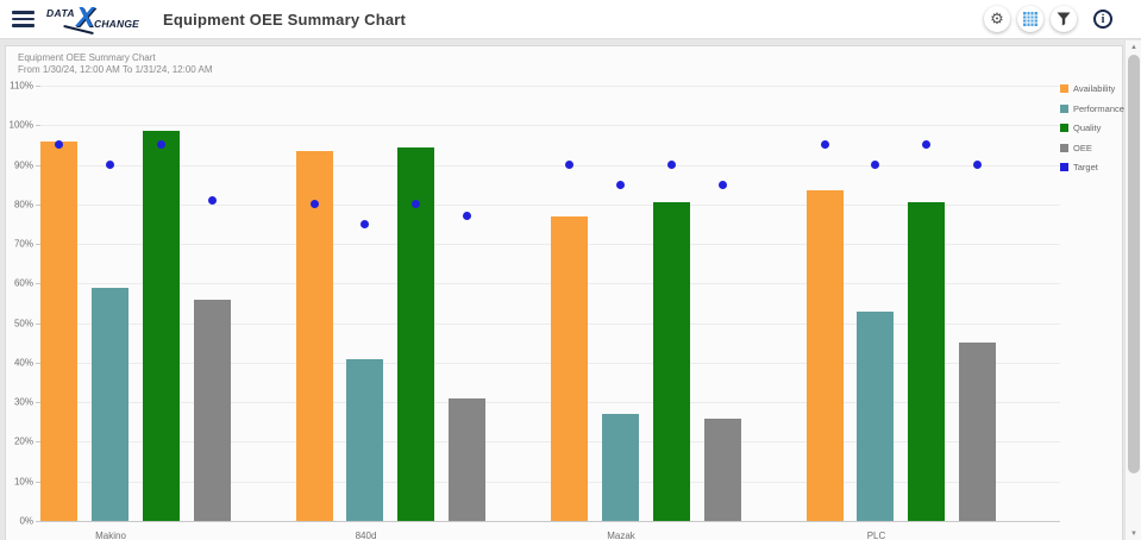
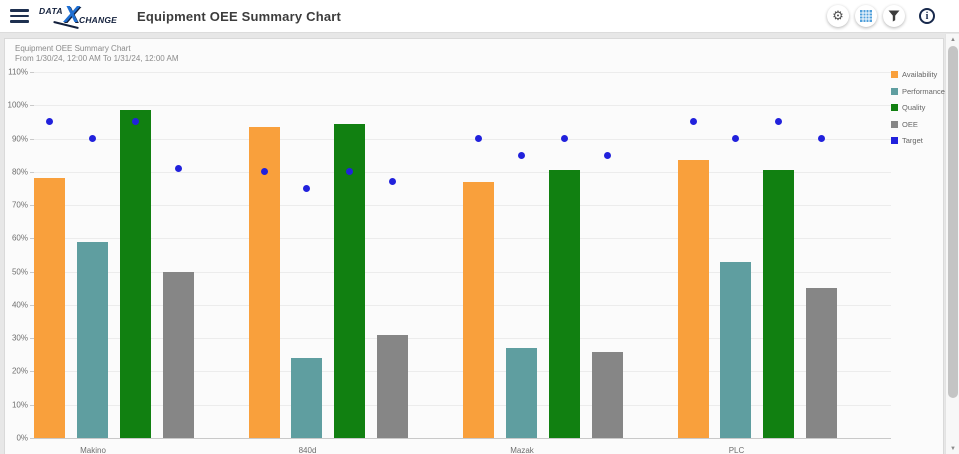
Availability/Makino: 96% -> 78%
OEE/Makino: 56% -> 50%
Performance/840d: 41% -> 24%
